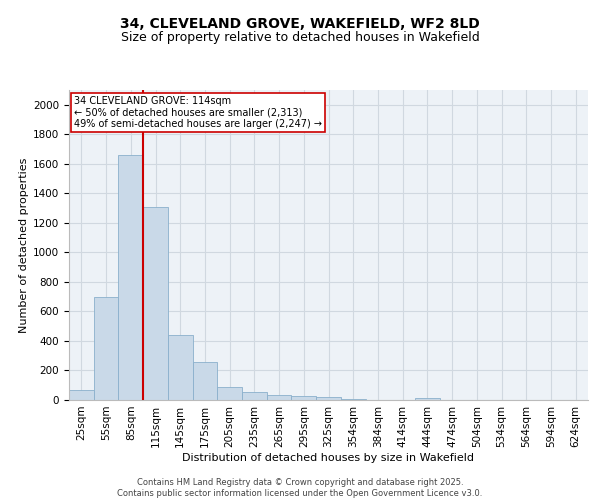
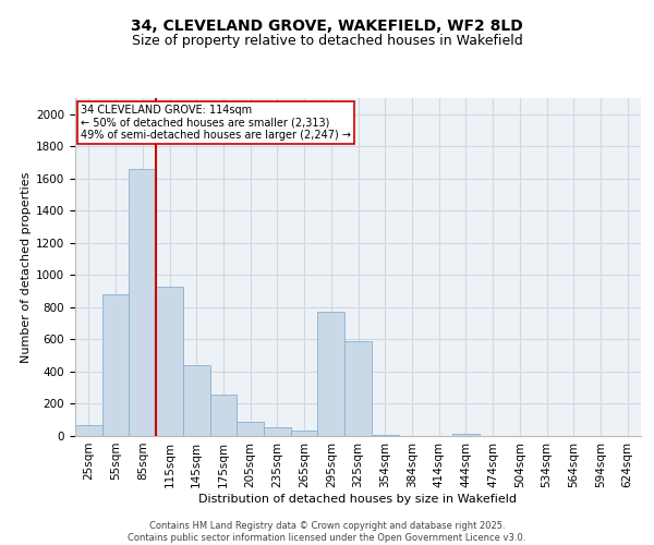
55sqm: 700 -> 880
115sqm: 1310 -> 930
295sqm: 20 -> 770
325sqm: 20 -> 590
